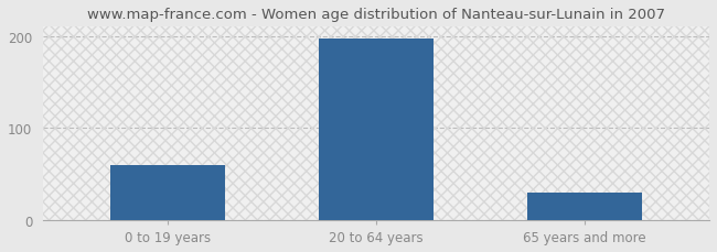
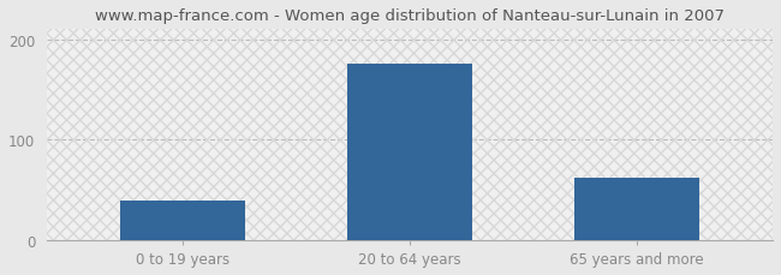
0 to 19 years: 60 -> 40
20 to 64 years: 197 -> 176
65 years and more: 30 -> 62
